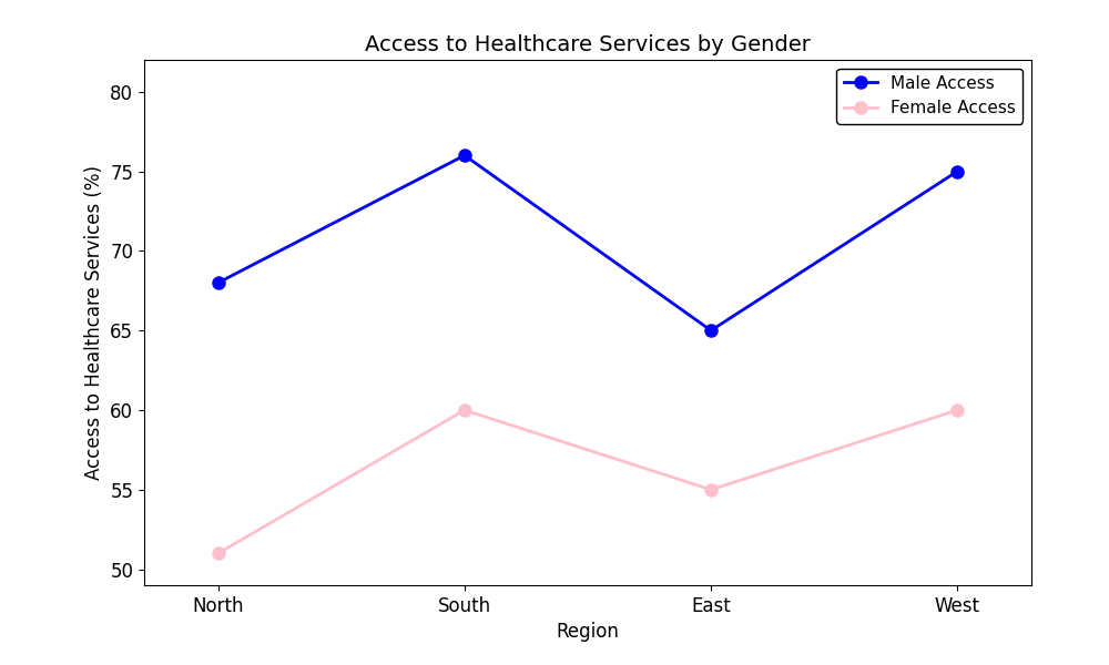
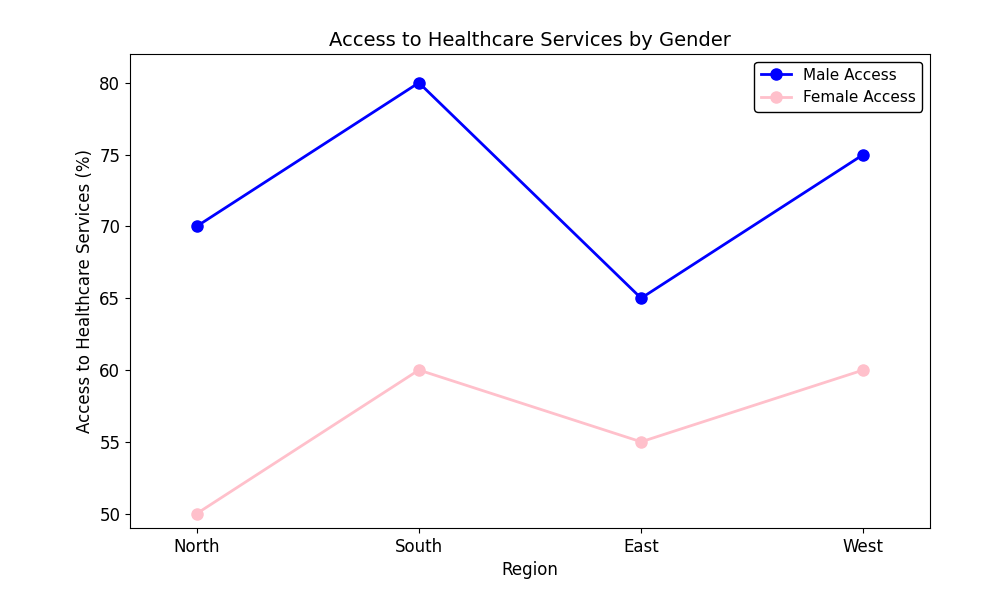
Male Access/North: 68 -> 70
Female Access/North: 51 -> 50
Male Access/South: 76 -> 80
